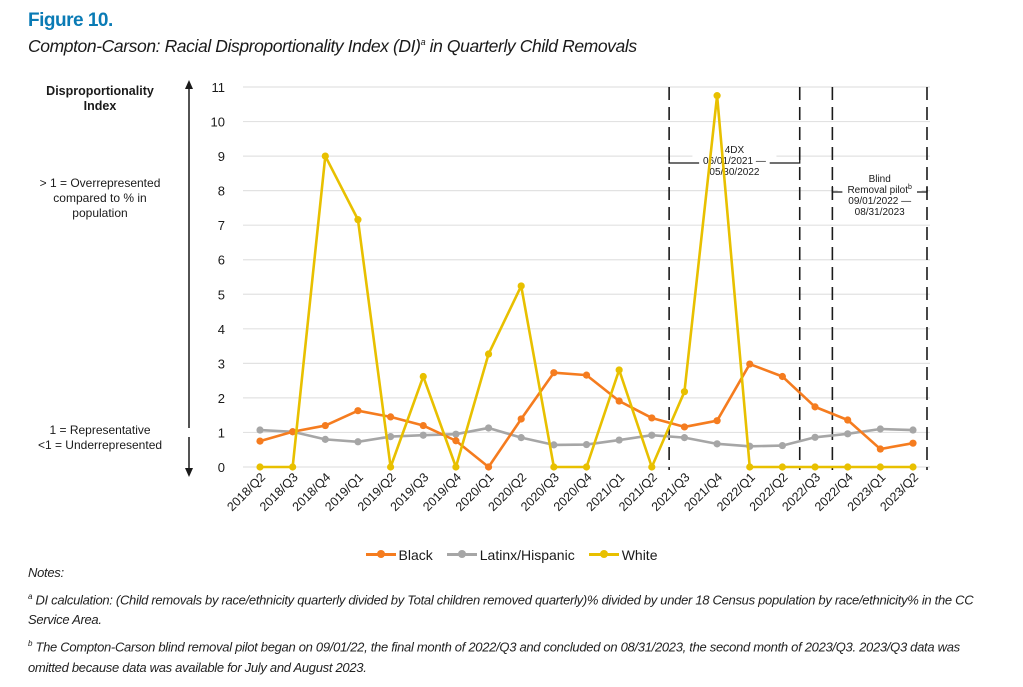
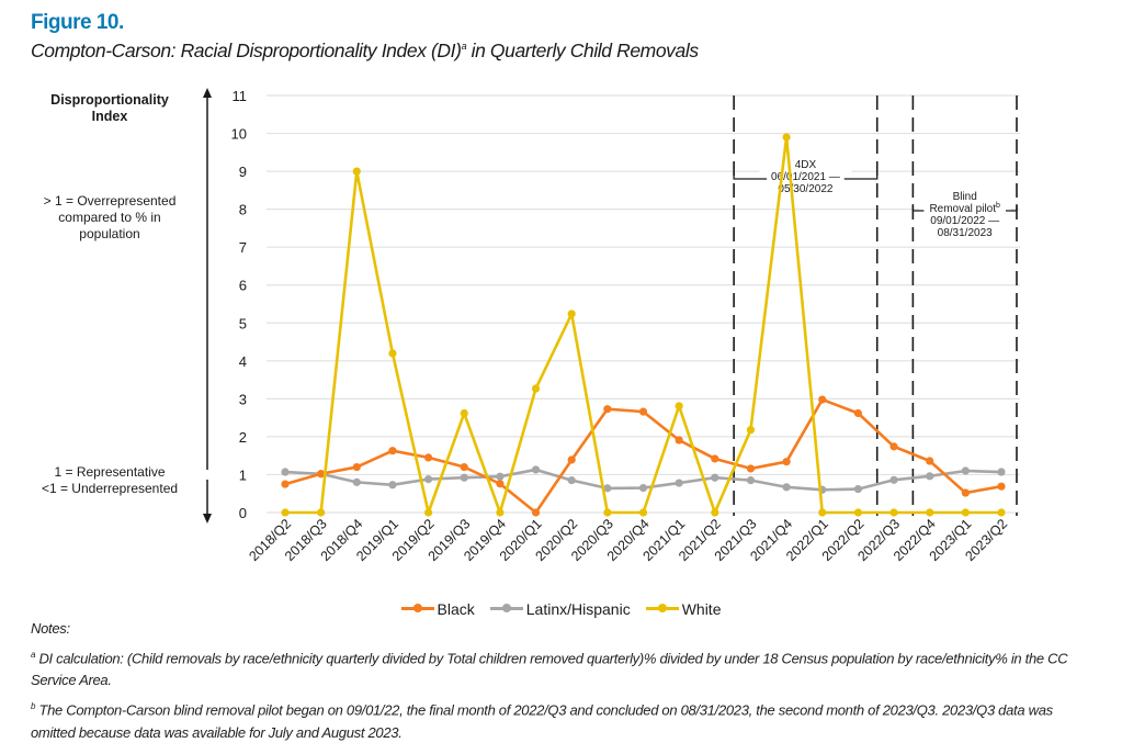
White/2019/Q1: 7.2 -> 4.2
White/2021/Q4: 10.8 -> 9.9
